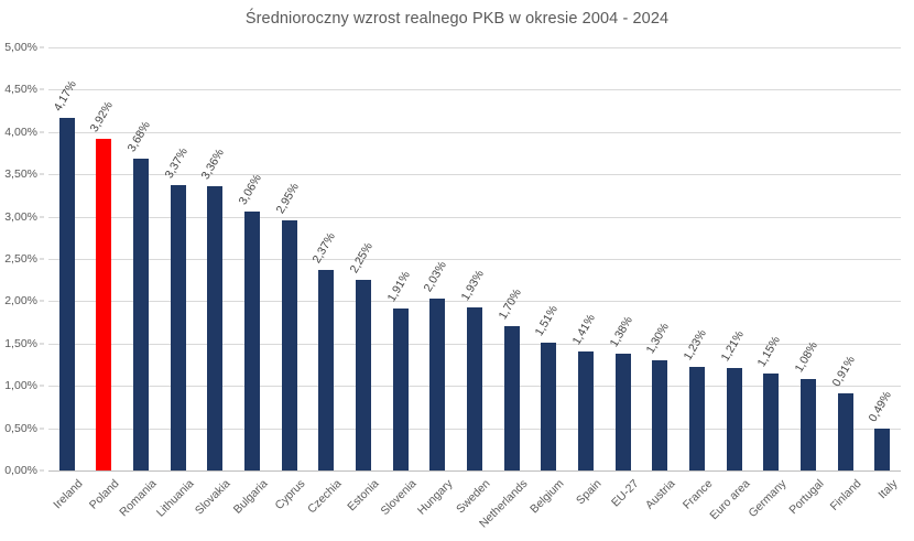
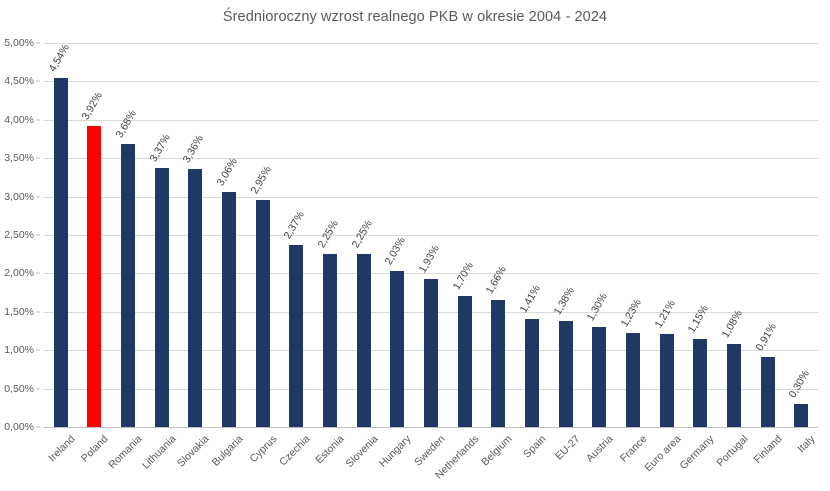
Ireland: 4,17% -> 4,54%
Slovenia: 1,91% -> 2,25%
Belgium: 1,51% -> 1,66%
Italy: 0,49% -> 0,30%
